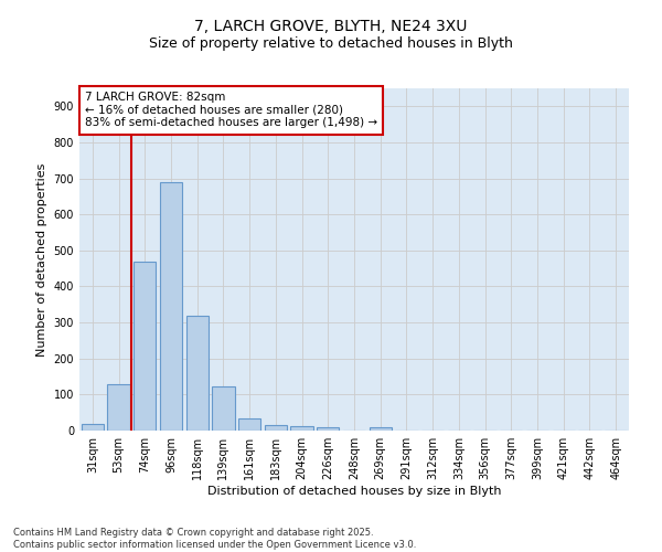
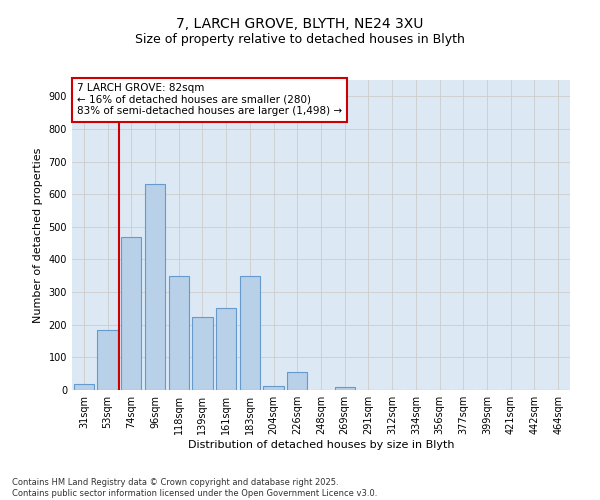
53sqm: 128 -> 185
96sqm: 688 -> 630
118sqm: 320 -> 350
139sqm: 122 -> 225
161sqm: 35 -> 250
183sqm: 15 -> 350
226sqm: 10 -> 55
